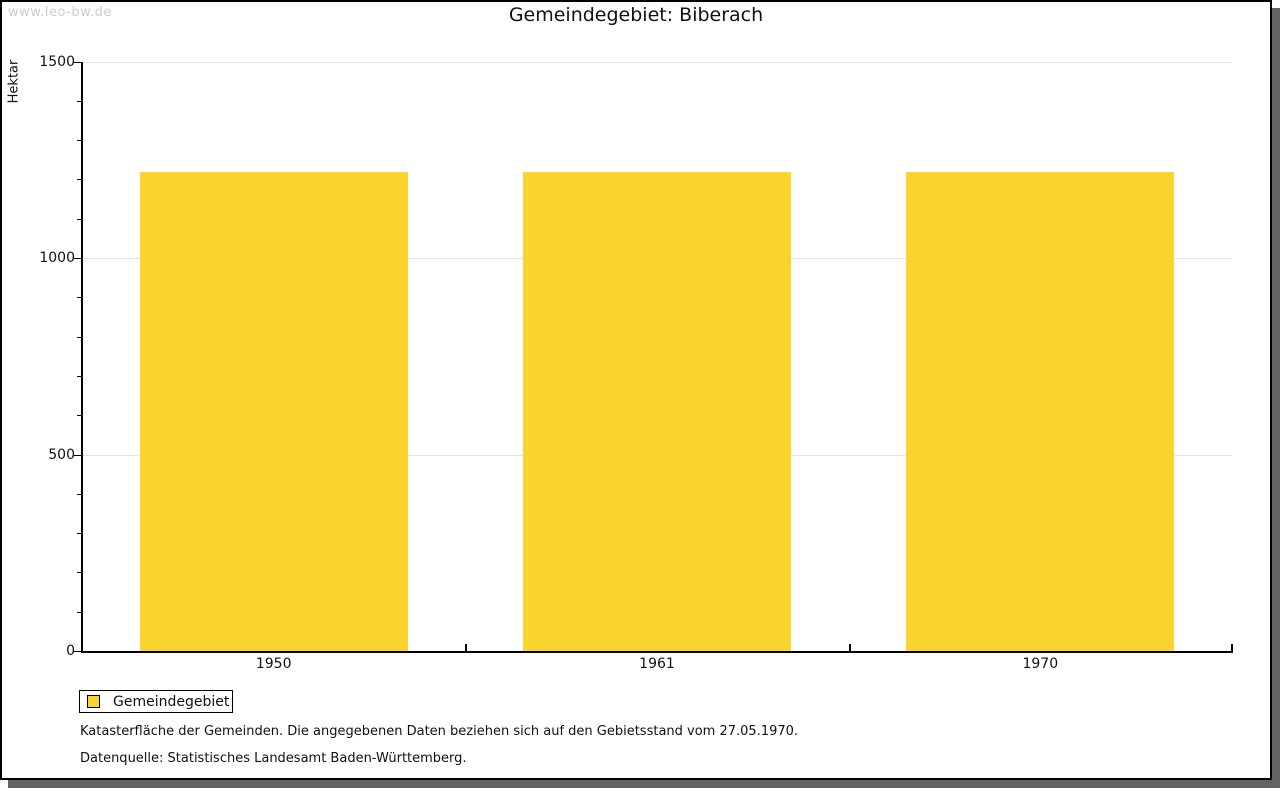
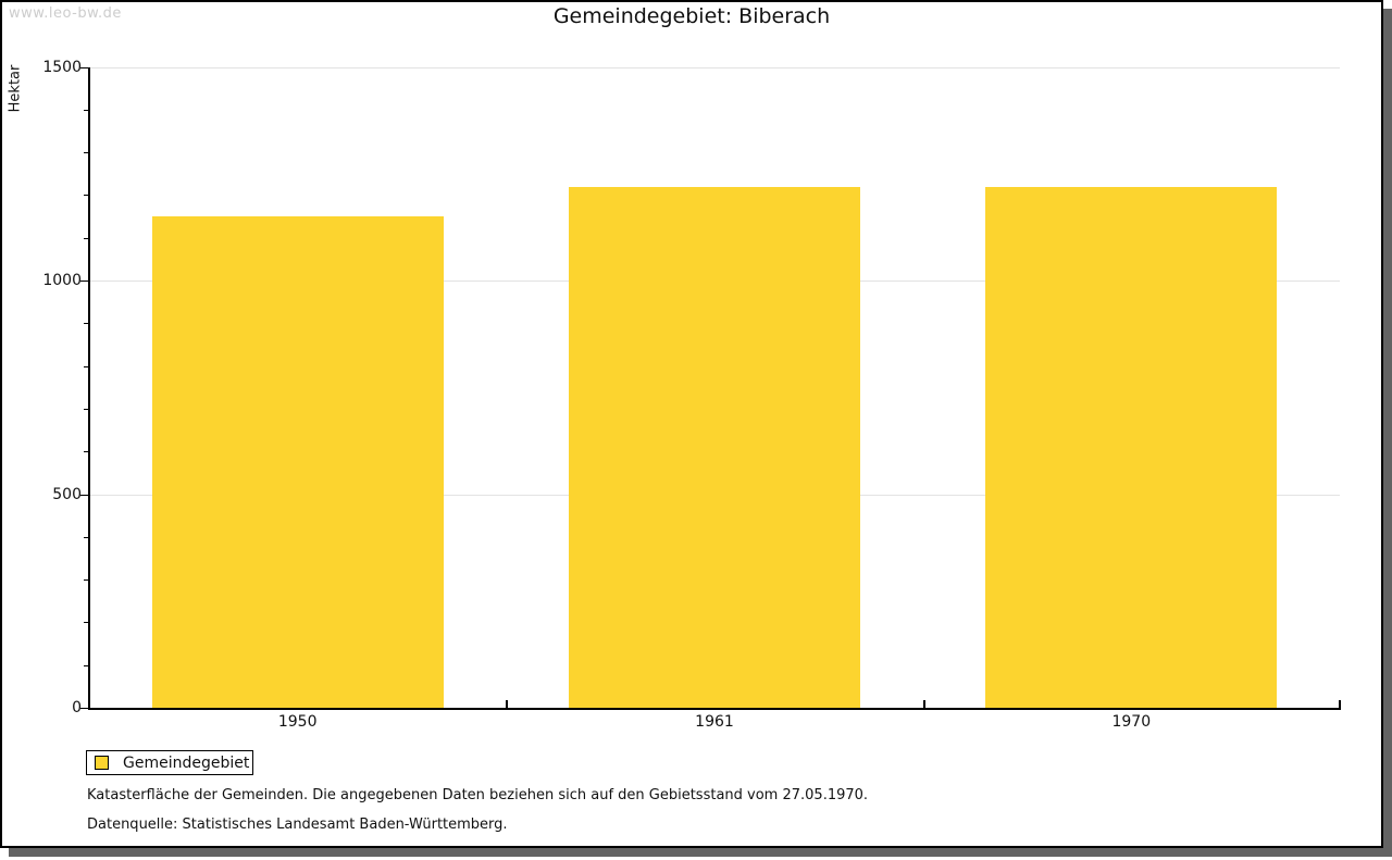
1950: 1220 -> 1150
